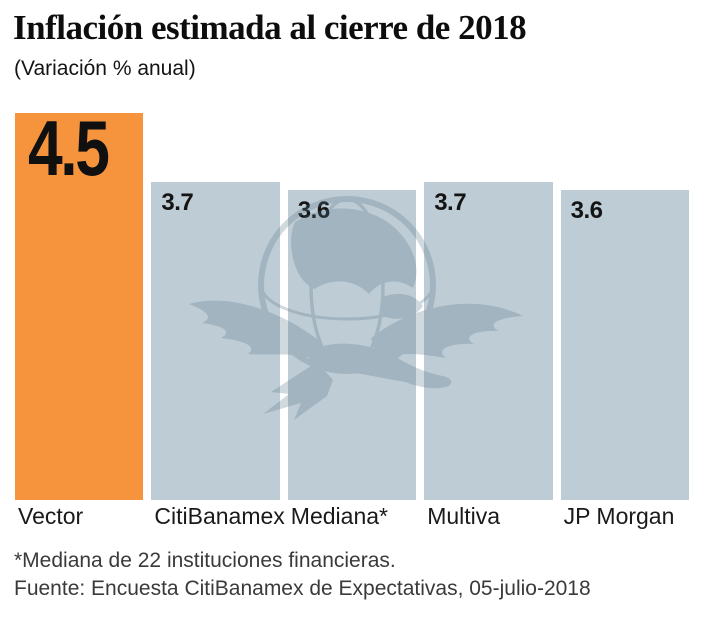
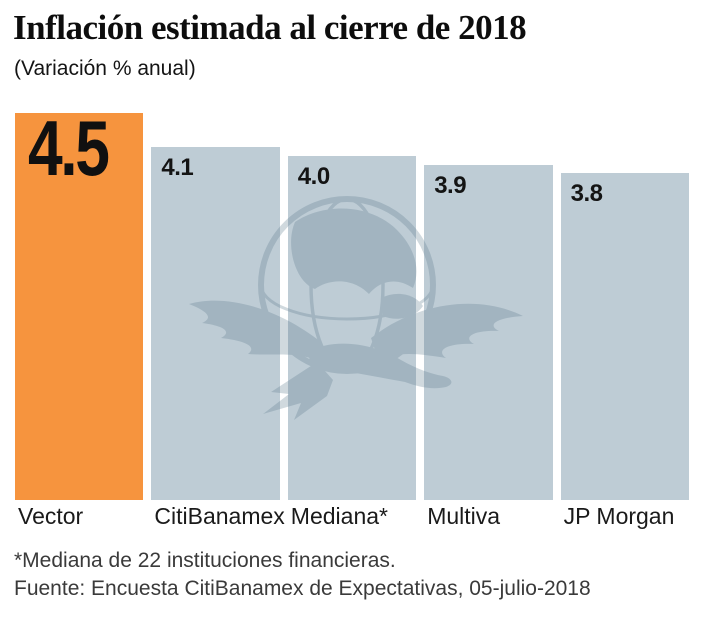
CitiBanamex: 3.7 -> 4.1
Mediana*: 3.6 -> 4.0
Multiva: 3.7 -> 3.9
JP Morgan: 3.6 -> 3.8
